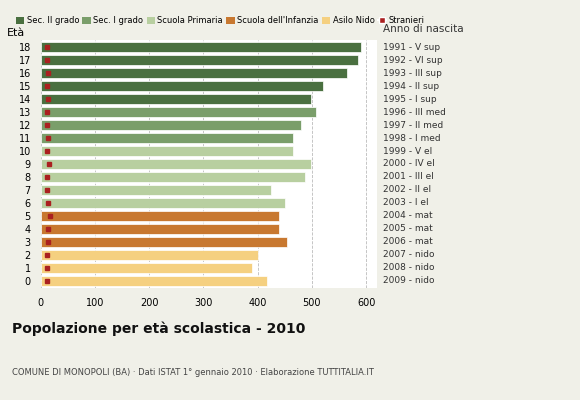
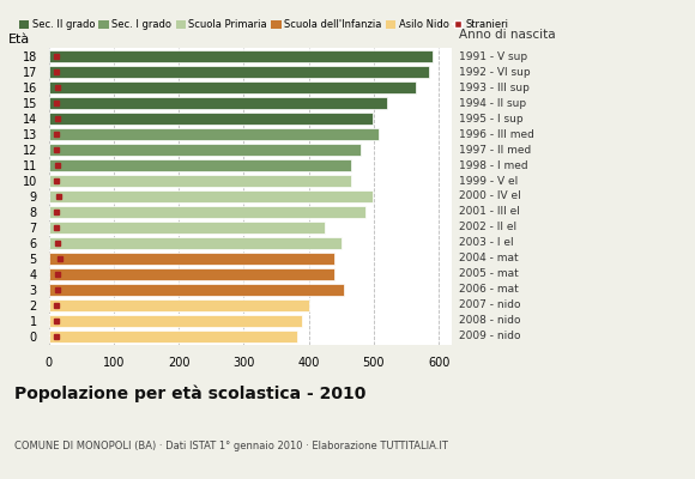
0: 418 -> 382
